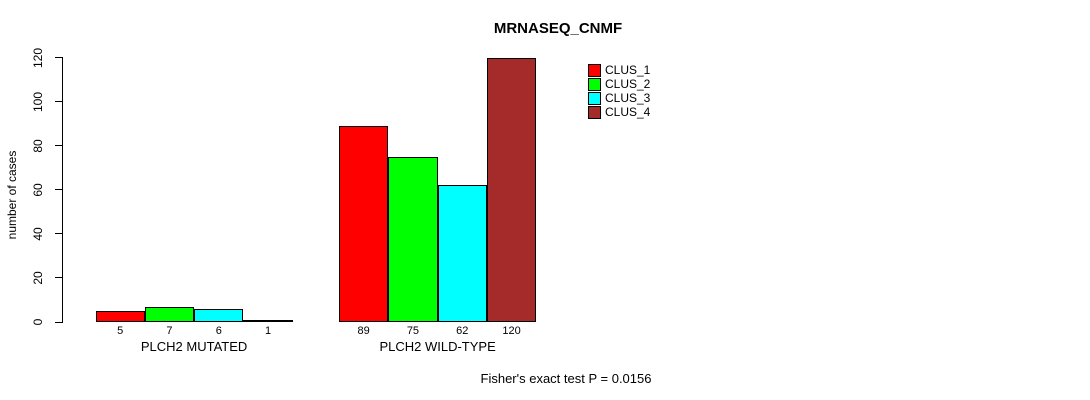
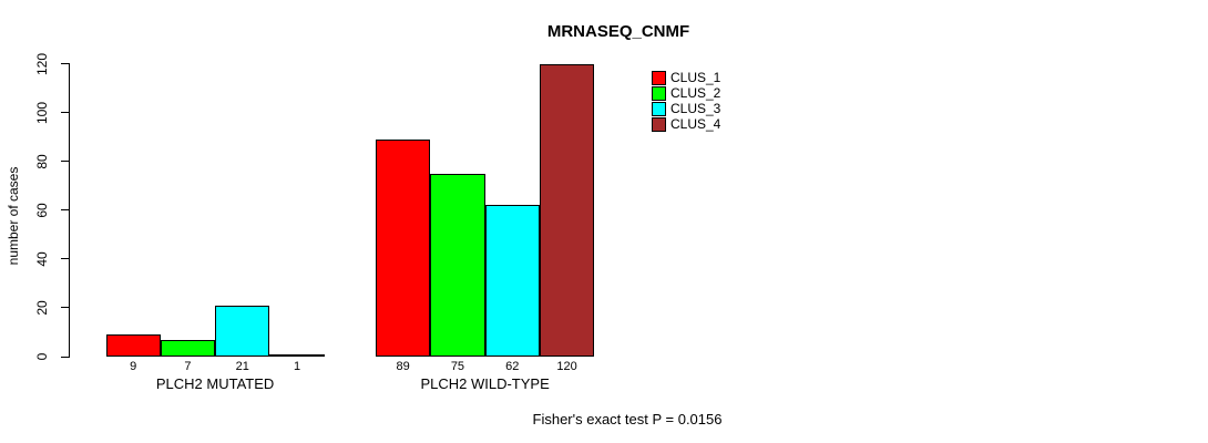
CLUS_1/PLCH2 MUTATED: 5 -> 9
CLUS_3/PLCH2 MUTATED: 6 -> 21
